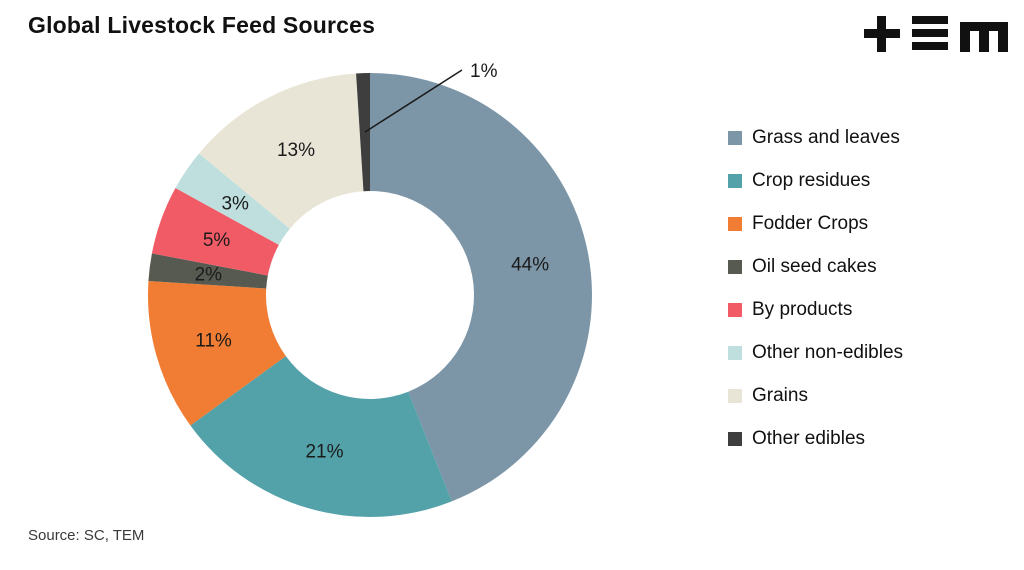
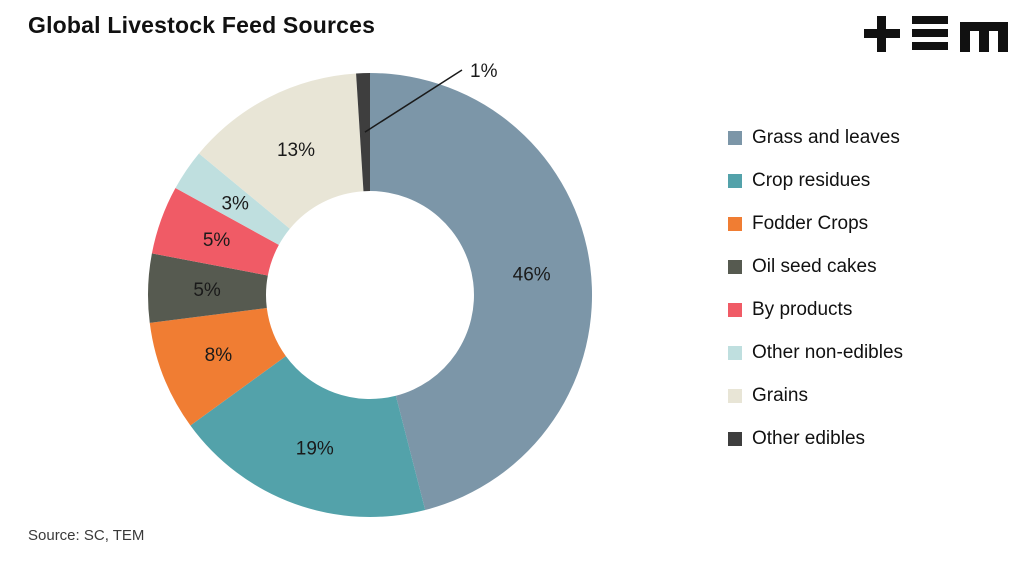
Grass and leaves: 44% -> 46%
Crop residues: 21% -> 19%
Fodder Crops: 11% -> 8%
Oil seed cakes: 2% -> 5%
